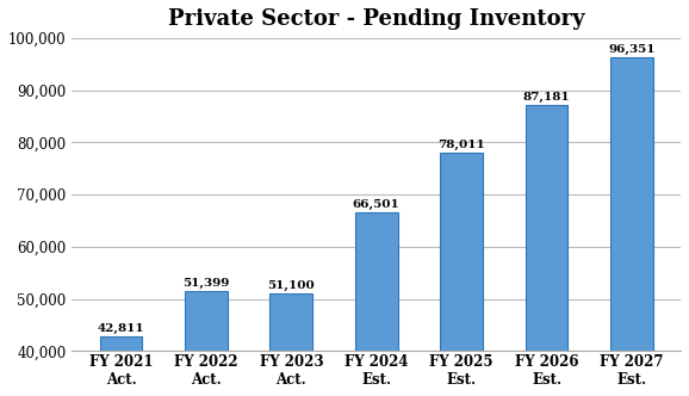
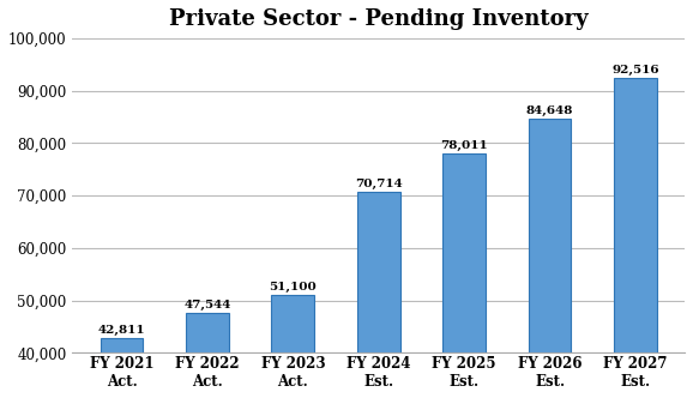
FY 2022 Act.: 51,399 -> 47,544
FY 2024 Est.: 66,501 -> 70,714
FY 2026 Est.: 87,181 -> 84,648
FY 2027 Est.: 96,351 -> 92,516
